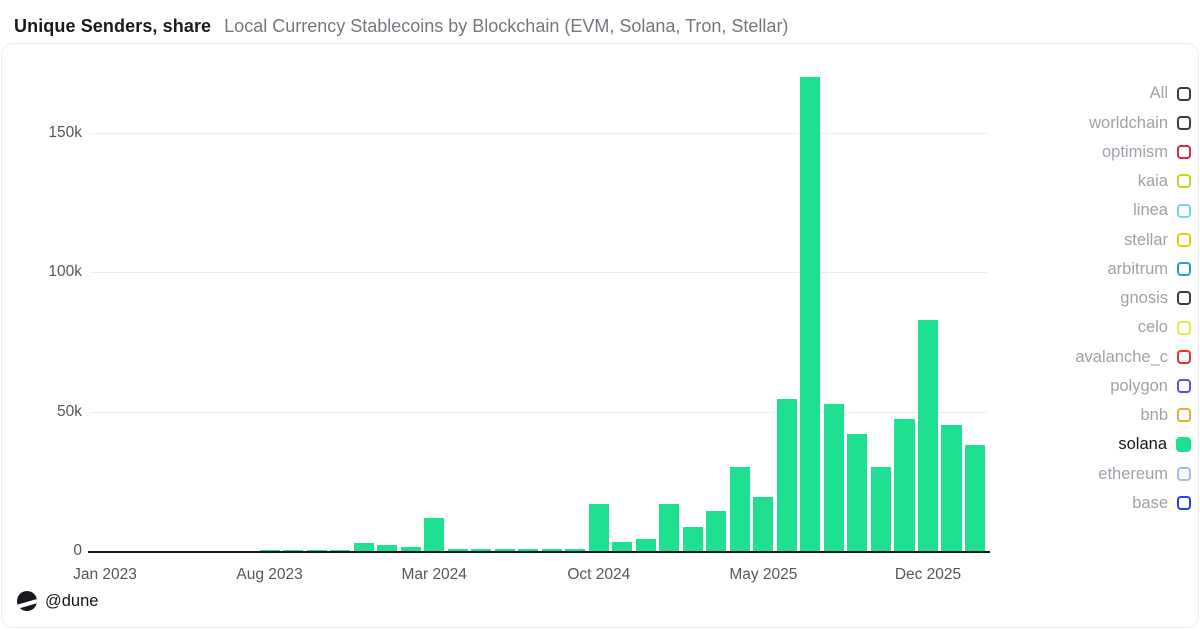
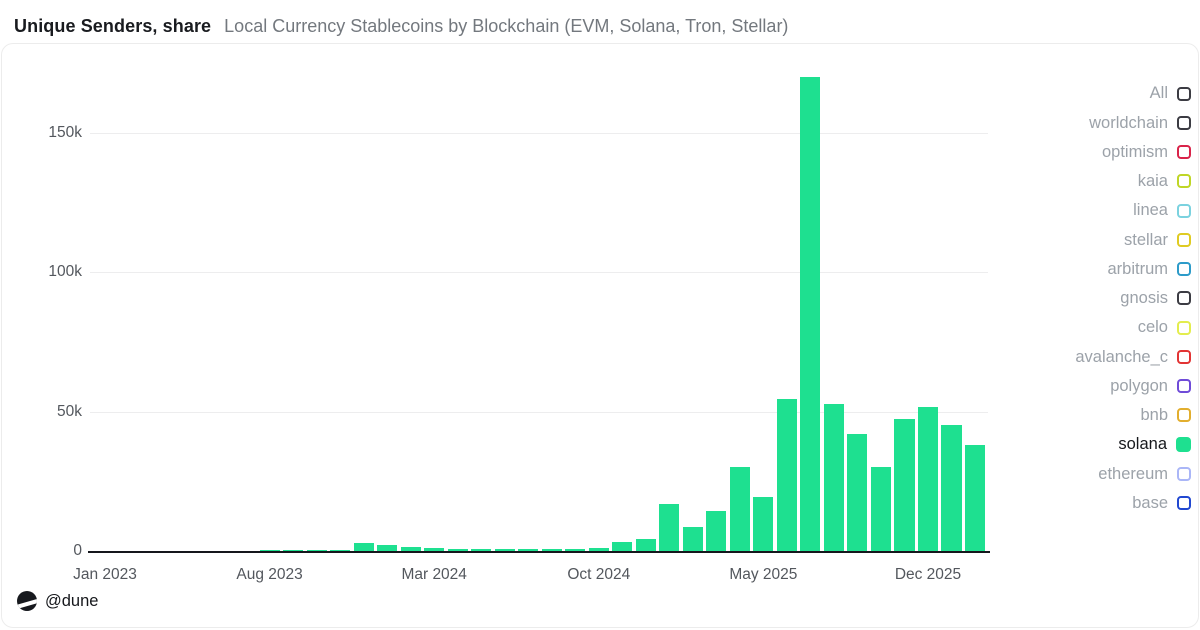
Mar 2024: 12k -> 1k
Oct 2024: 17k -> 1k
Dec 2025: 83k -> 52k
